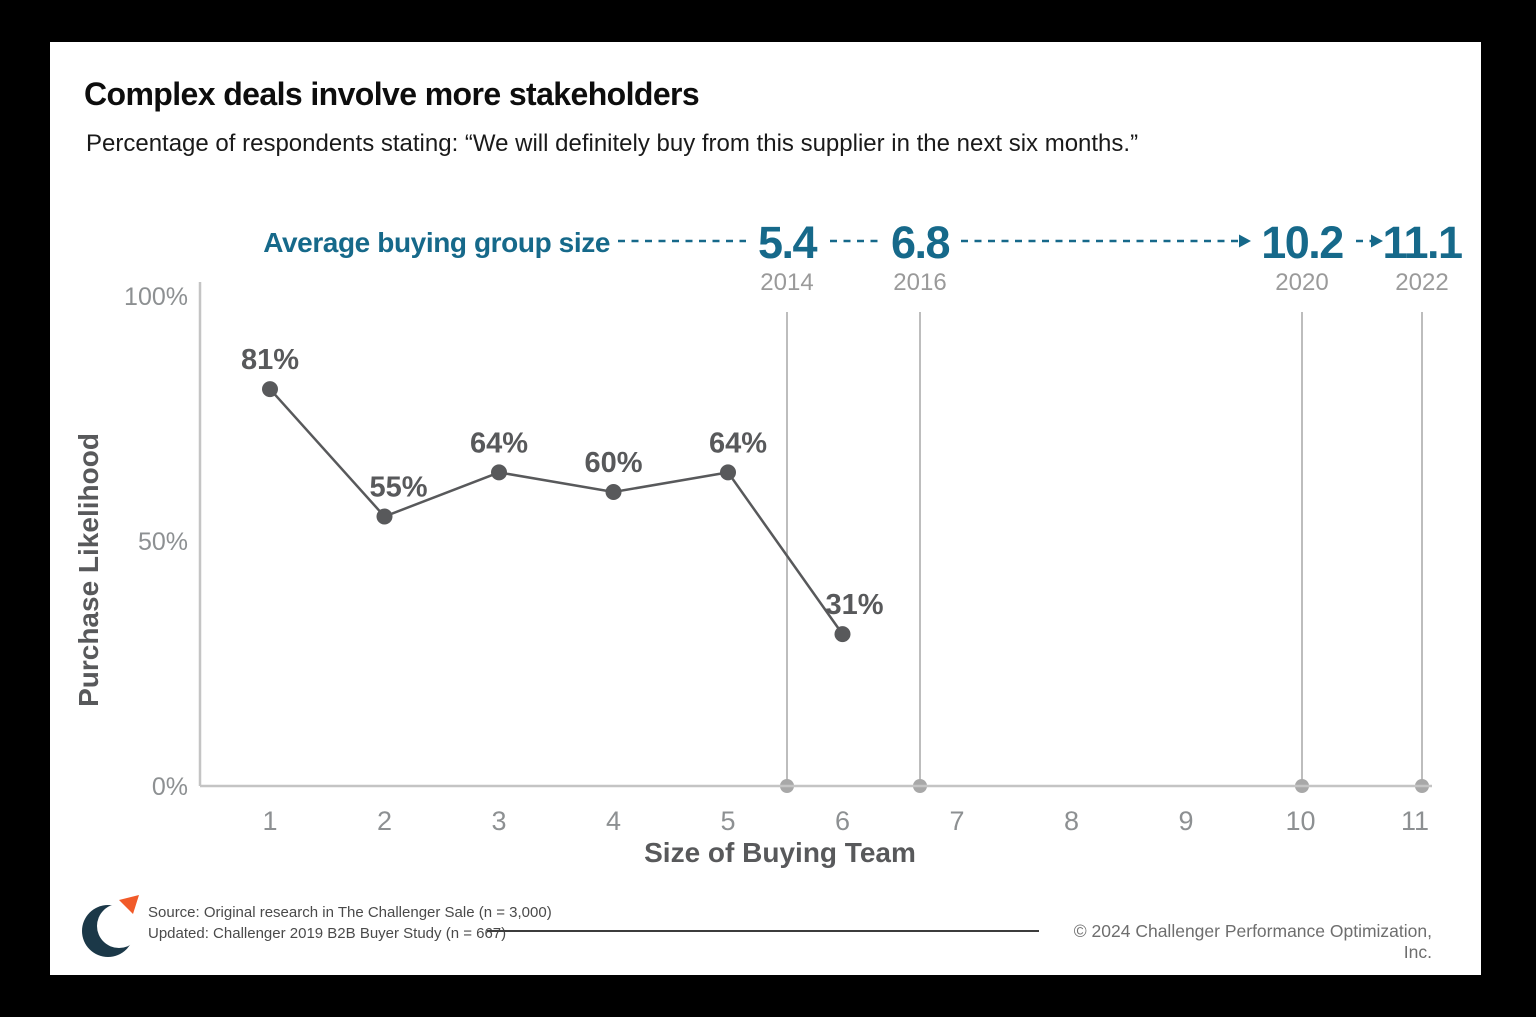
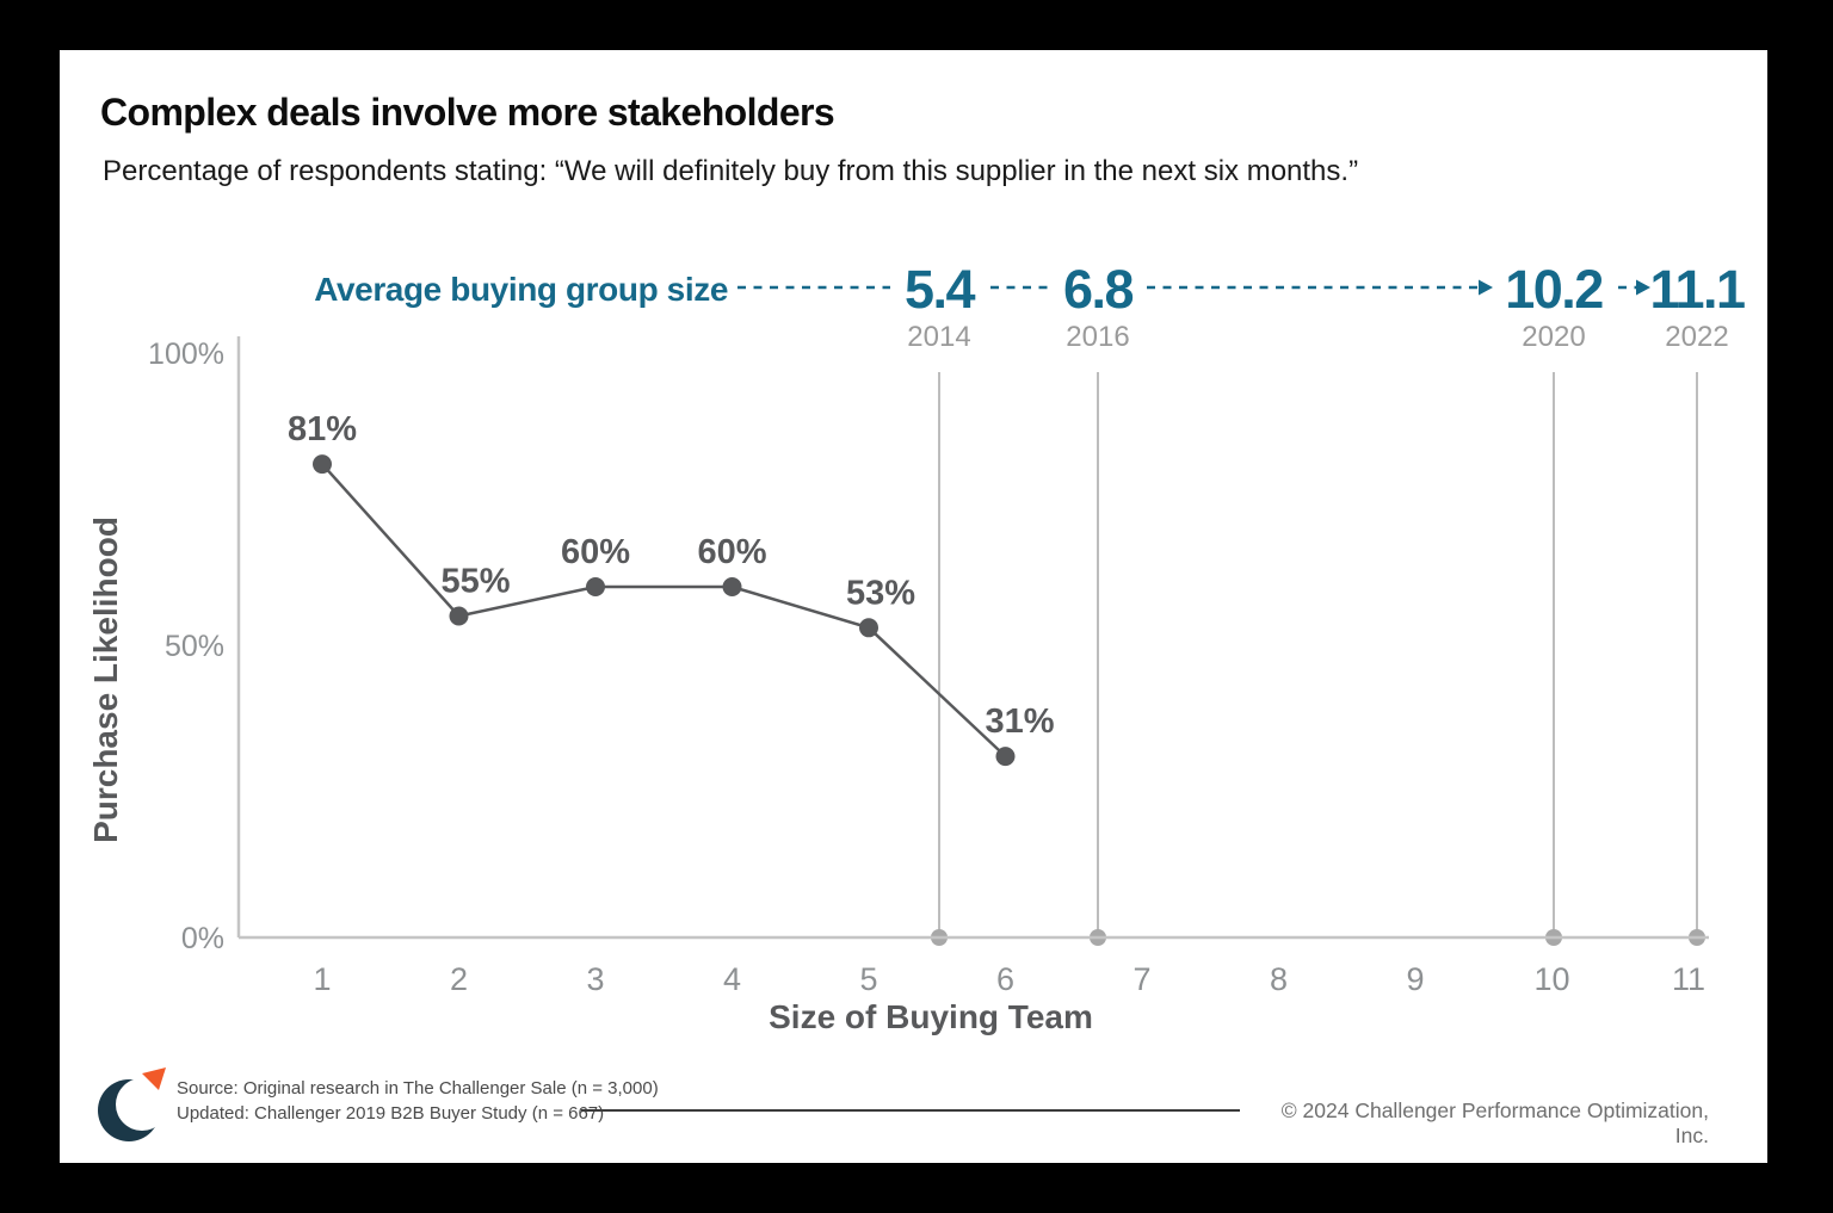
3: 64% -> 60%
5: 64% -> 53%
